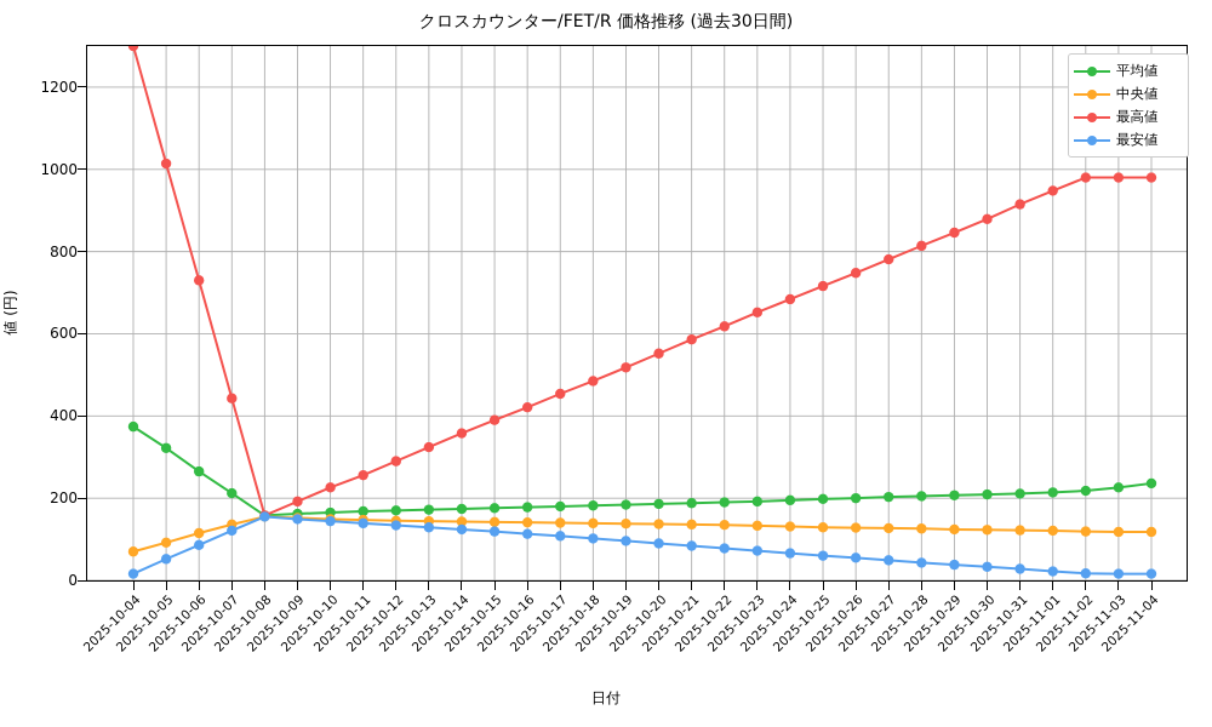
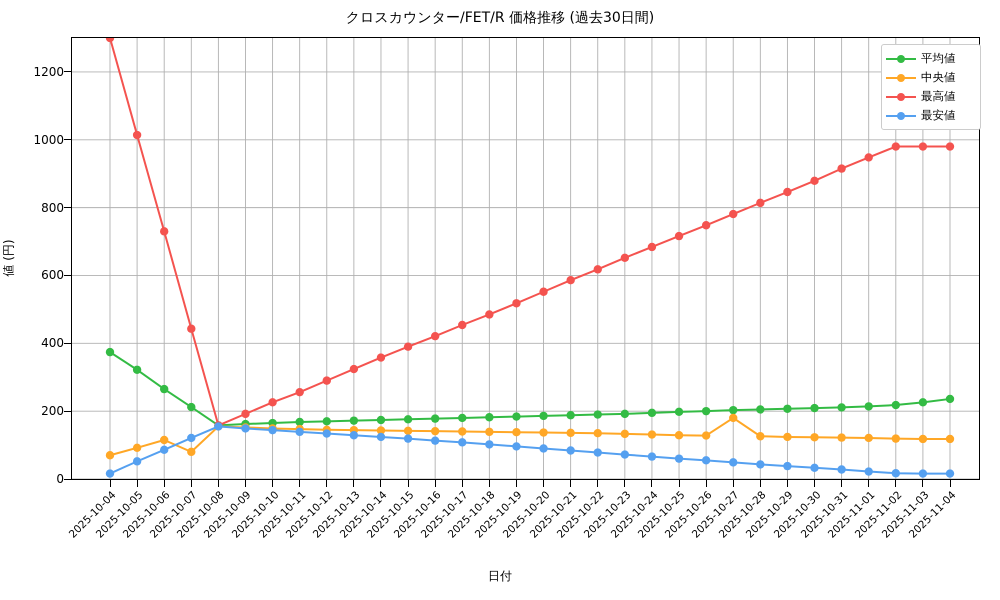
中央値/2025-10-07: 140 -> 80
中央値/2025-10-27: 130 -> 180
